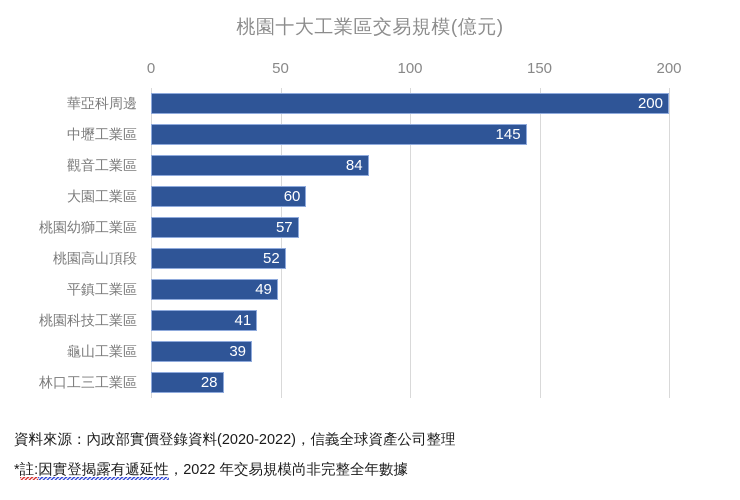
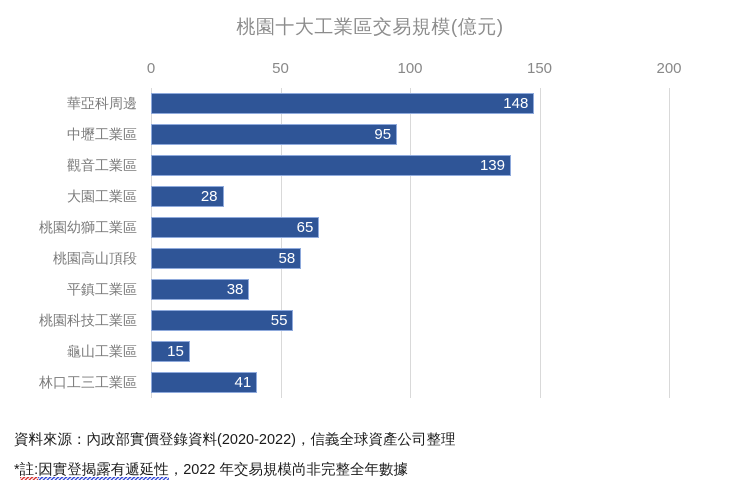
華亞科周邊: 200 -> 148
中壢工業區: 145 -> 95
觀音工業區: 84 -> 139
大園工業區: 60 -> 28
桃園幼獅工業區: 57 -> 65
桃園高山頂段: 52 -> 58
平鎮工業區: 49 -> 38
桃園科技工業區: 41 -> 55
龜山工業區: 39 -> 15
林口工三工業區: 28 -> 41
